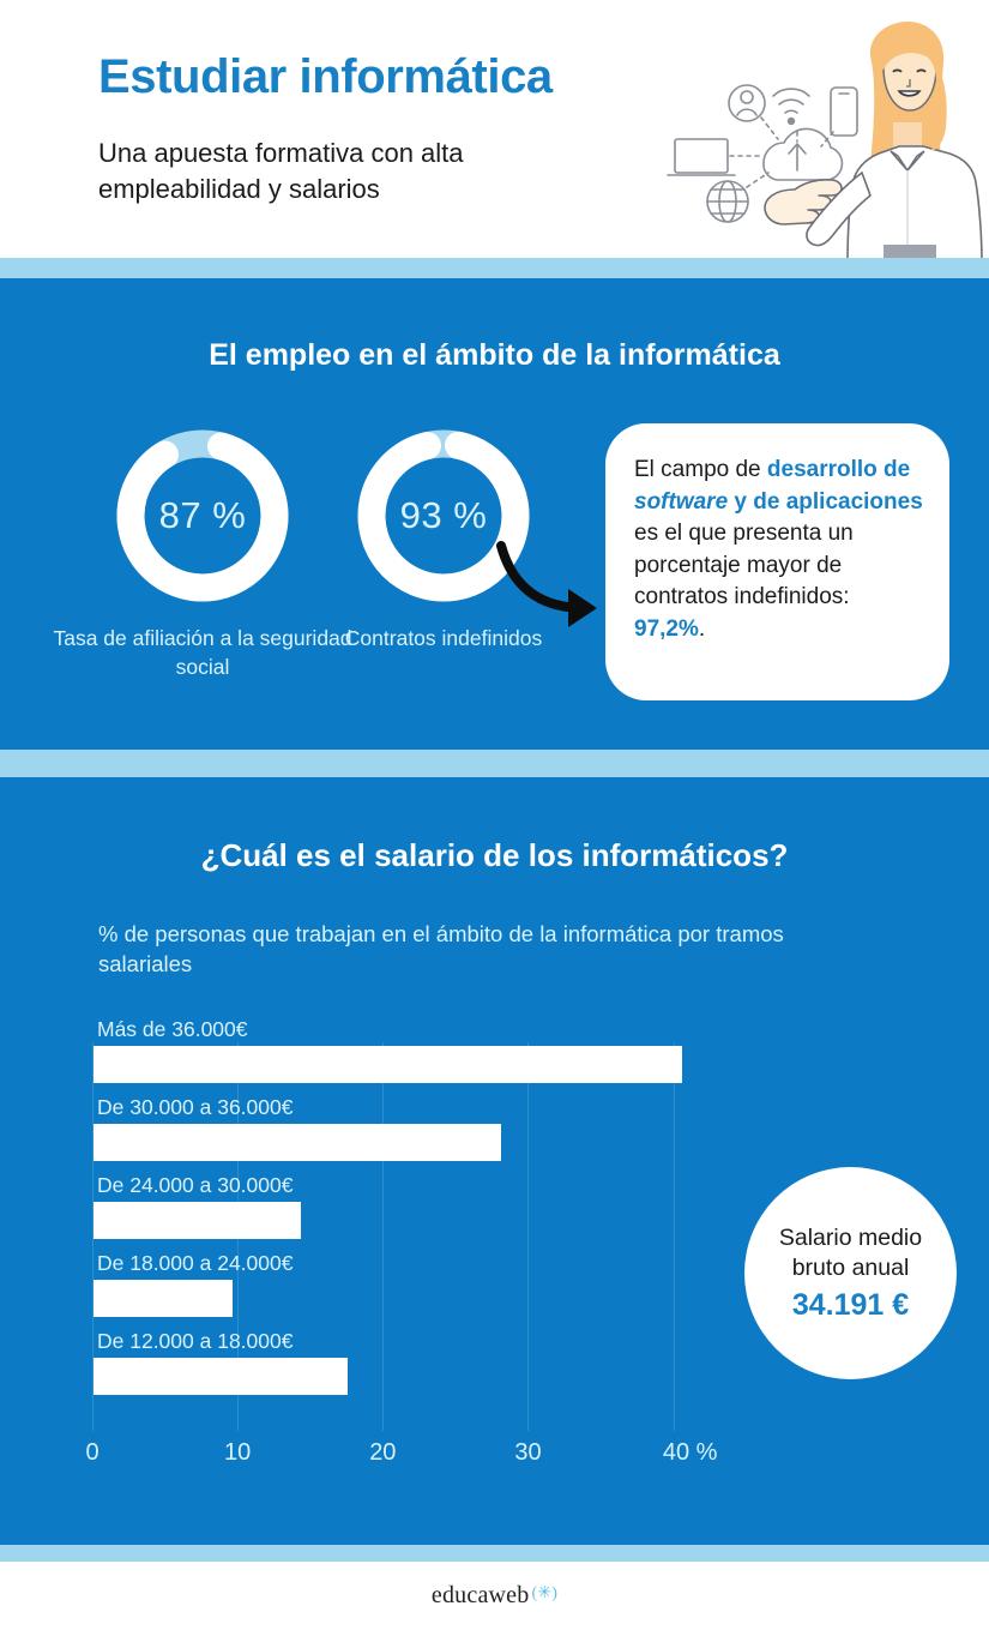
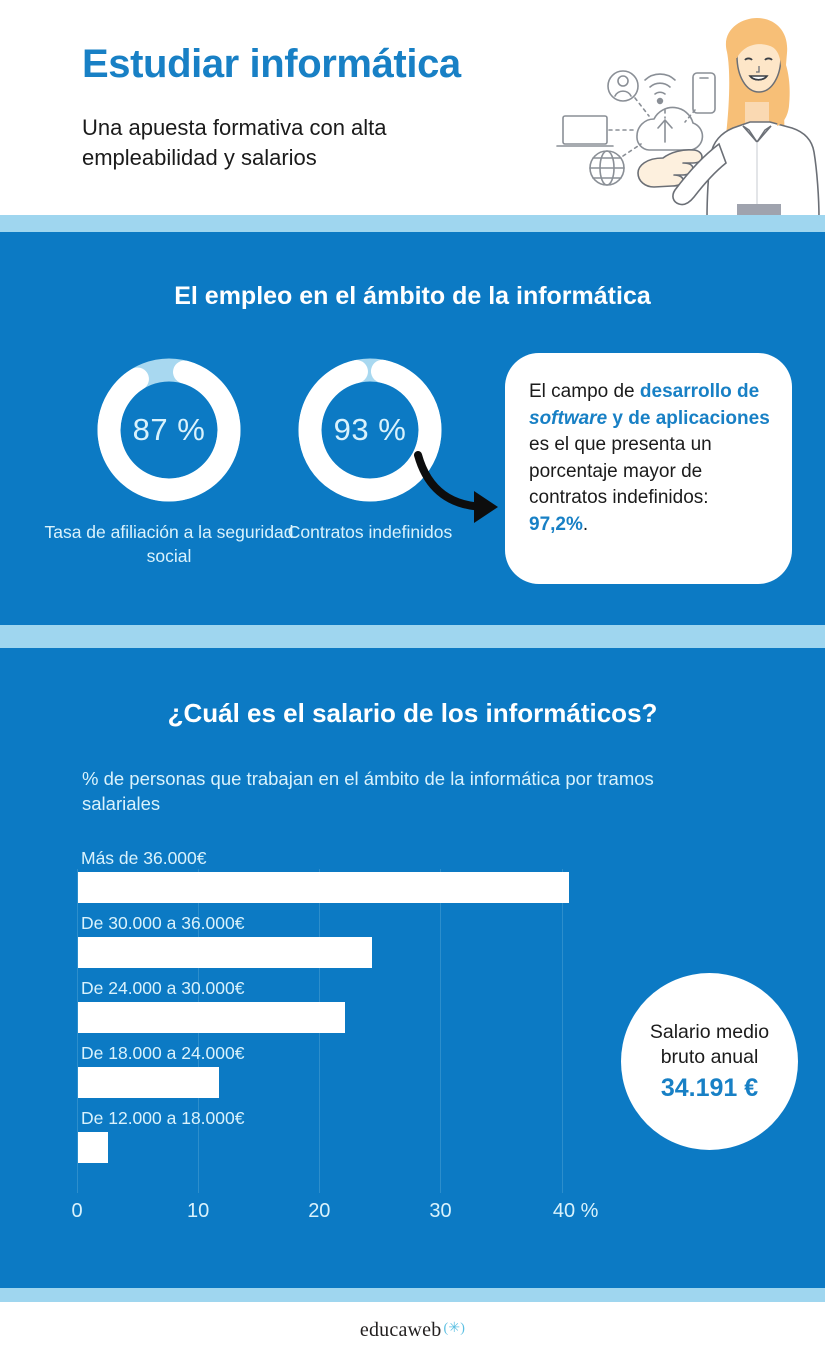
De 30.000 a 36.000€: 28.1% -> 24.3%
De 24.000 a 30.000€: 14.3% -> 22.0%
De 18.000 a 24.000€: 9.6% -> 11.6%
De 12.000 a 18.000€: 17.5% -> 2.5%
